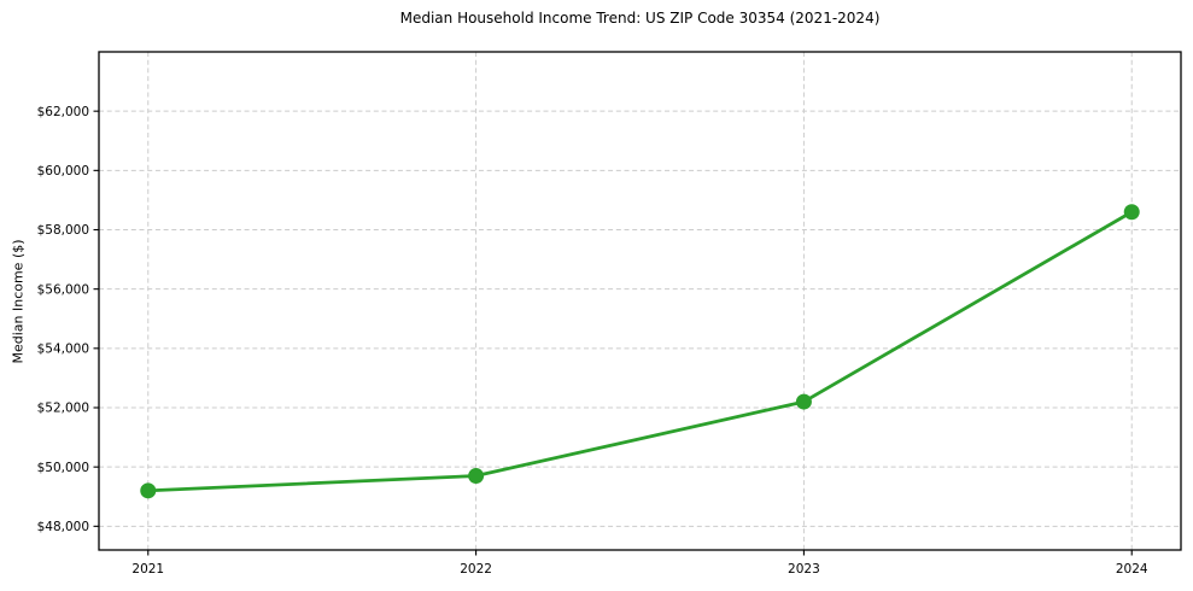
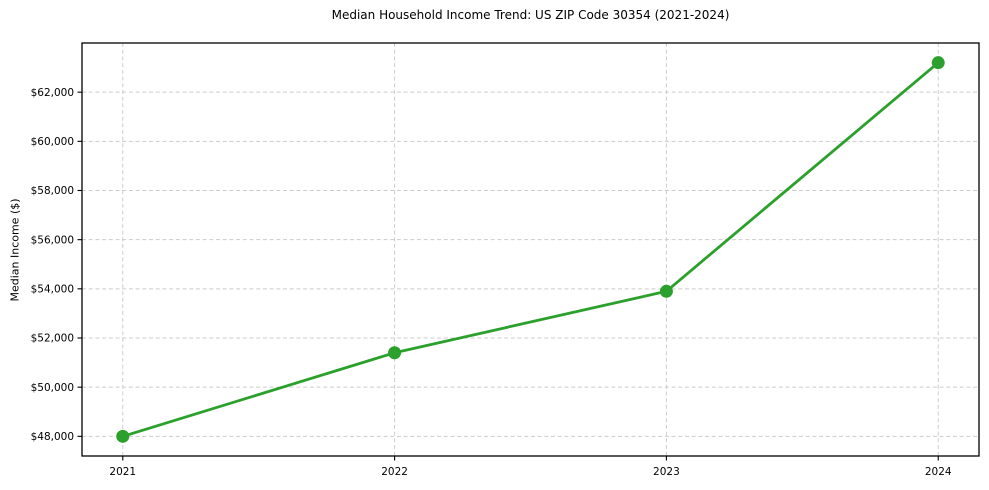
2021: $49200 -> $48000
2022: $49700 -> $51400
2023: $52200 -> $53900
2024: $58600 -> $63200
